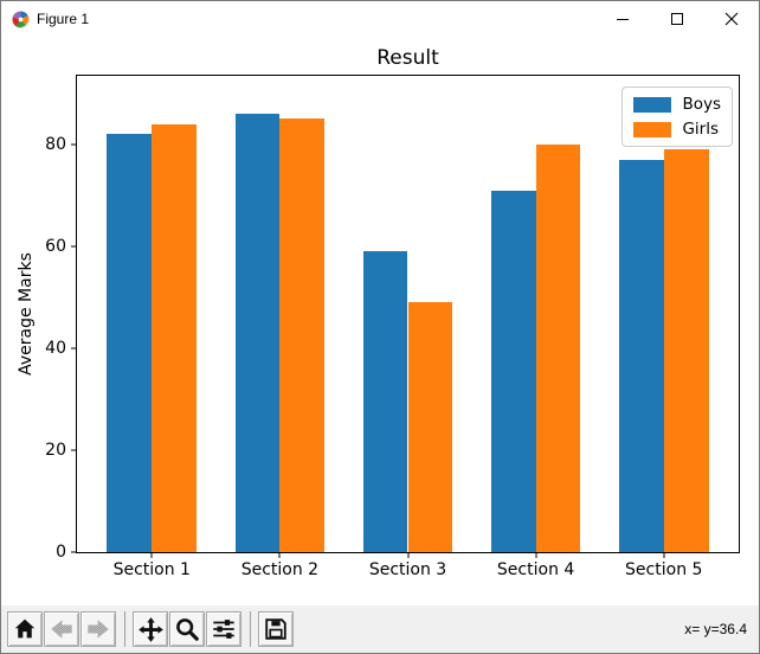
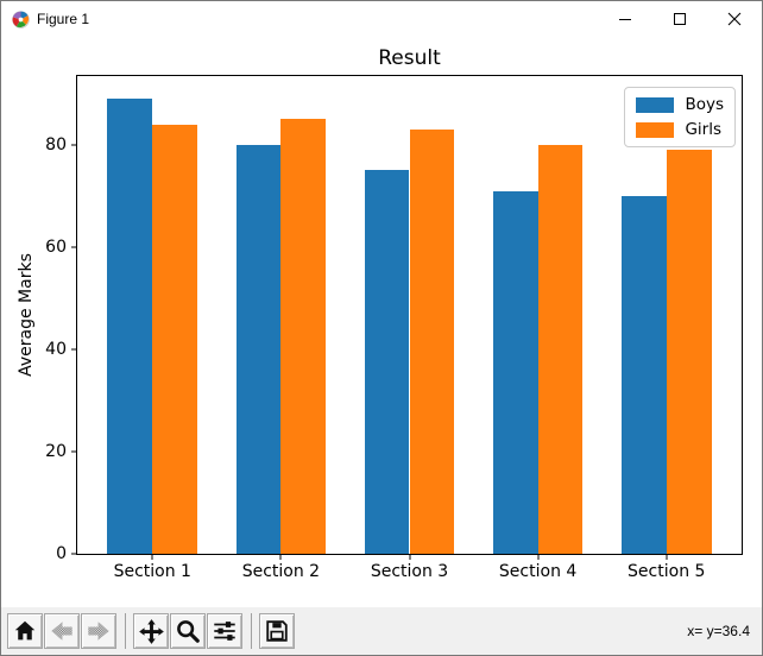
Boys/Section 1: 82 -> 89
Boys/Section 2: 86 -> 80
Boys/Section 3: 59 -> 75
Girls/Section 3: 49 -> 83
Boys/Section 5: 77 -> 70
